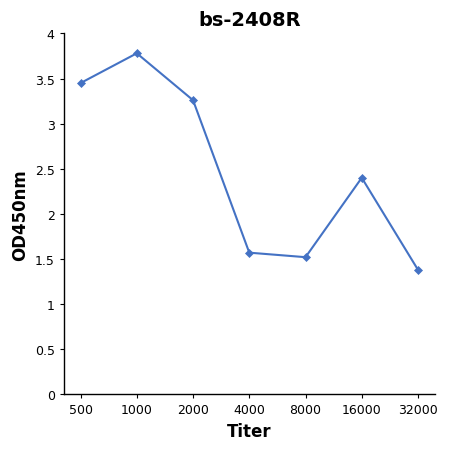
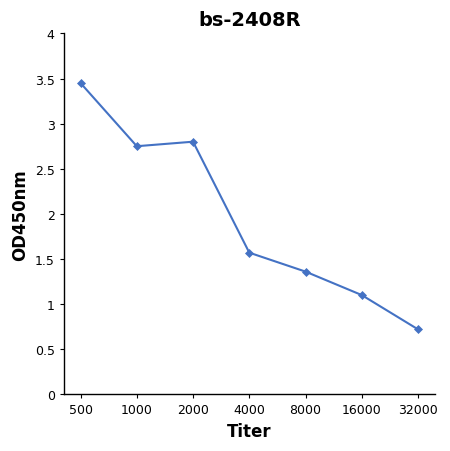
1000: 3.78 -> 2.75
2000: 3.26 -> 2.80
8000: 1.52 -> 1.36
16000: 2.40 -> 1.10
32000: 1.38 -> 0.72
